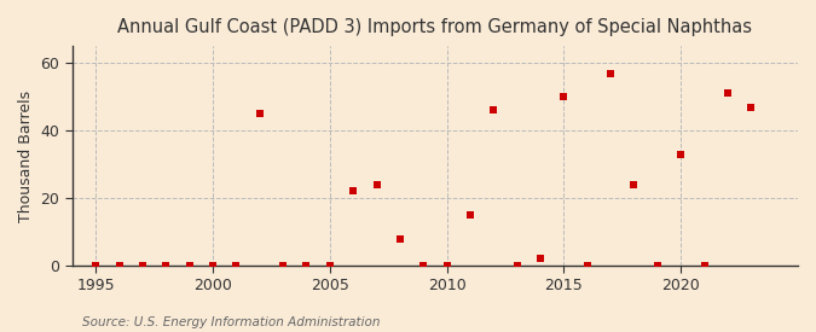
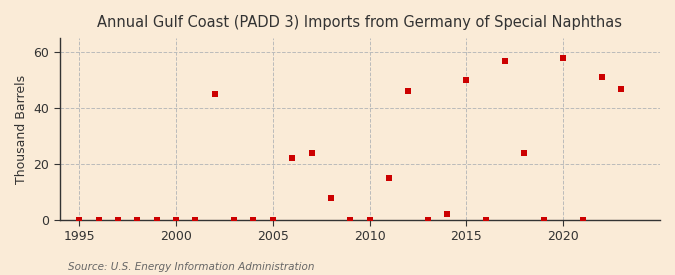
2020: 33 -> 58
